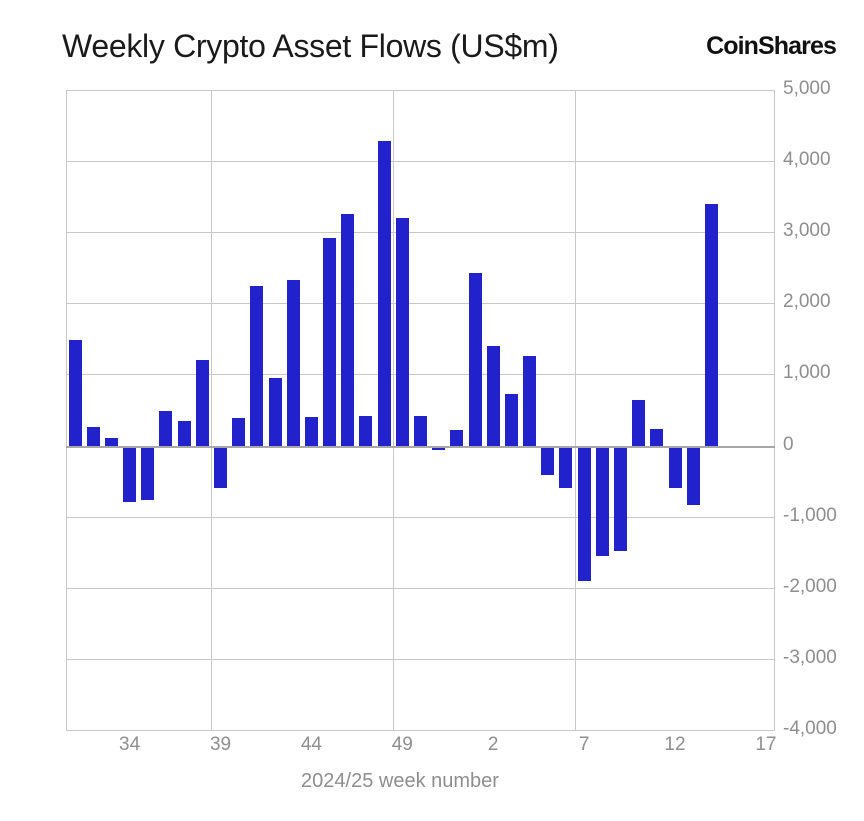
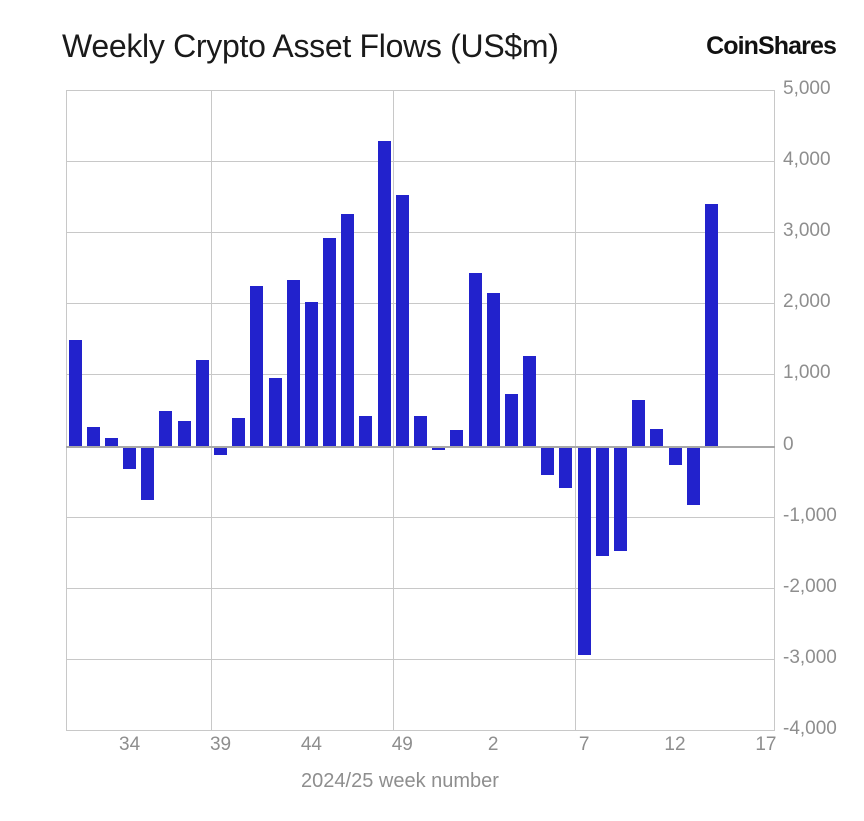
34: -800 -> -300
39: -600 -> -100
44: 400 -> 2000
49: 3200 -> 3500
2: 1400 -> 2100
7: -1900 -> -3000
12: -600 -> -300
